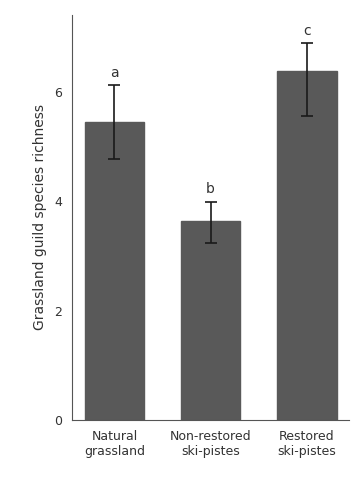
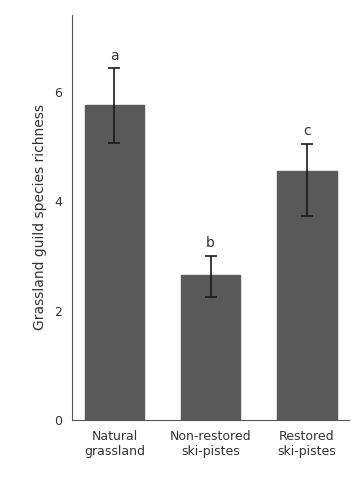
Natural grassland: 5.44 -> 5.75
Non-restored ski-pistes: 3.64 -> 2.65
Restored ski-pistes: 6.38 -> 4.55
